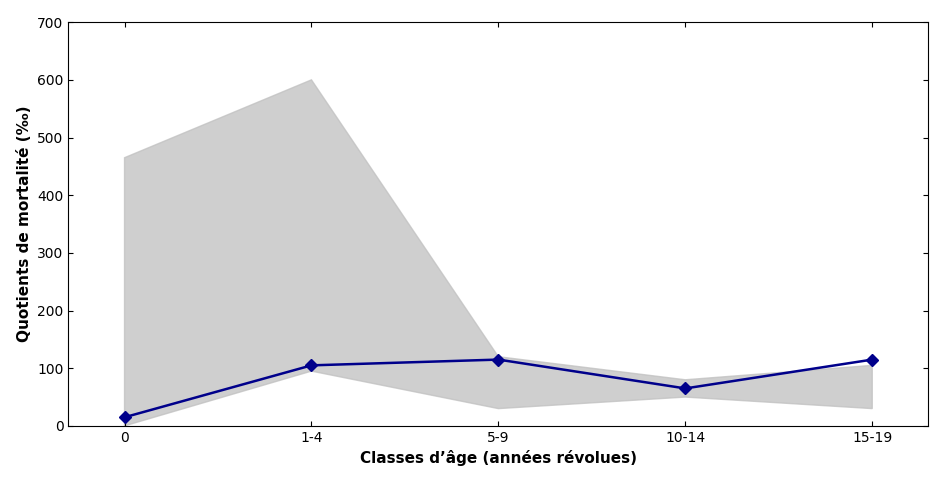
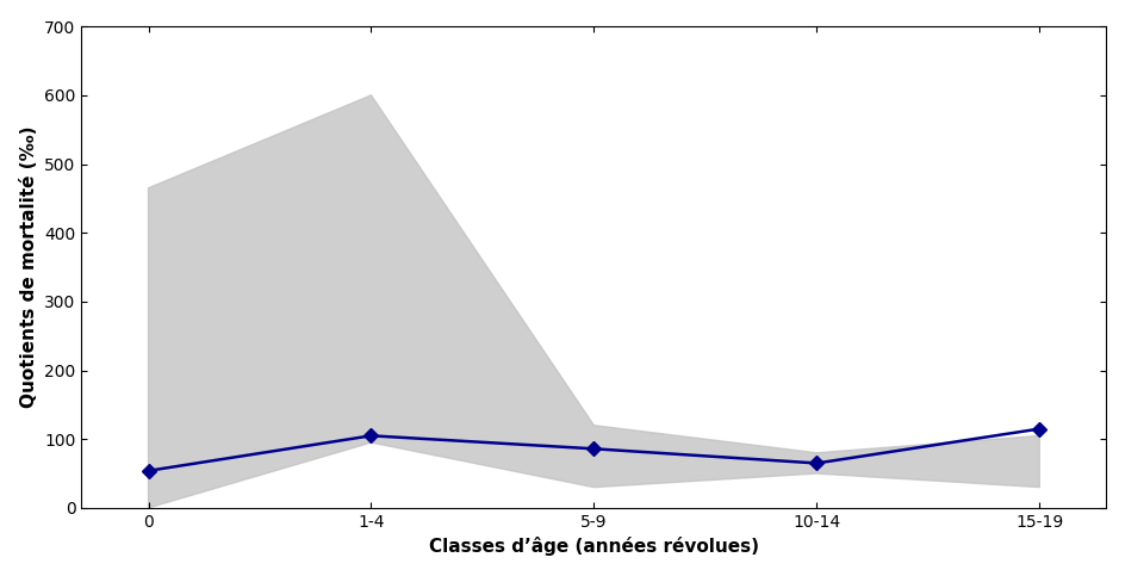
0: 15 -> 54
5-9: 115 -> 86
